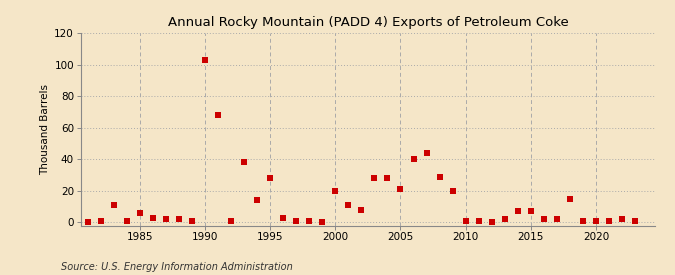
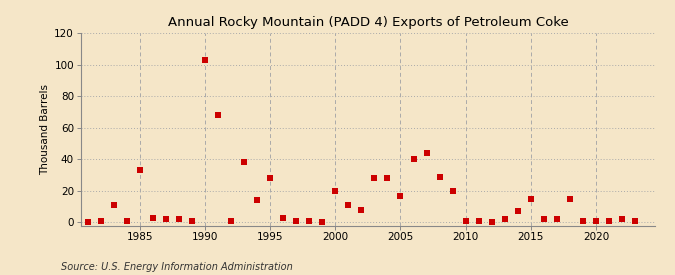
1985: 6 -> 33
2005: 21 -> 17
2015: 7 -> 15
